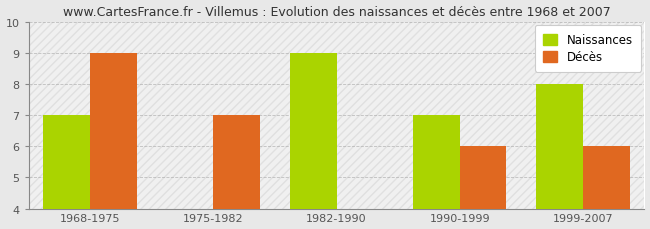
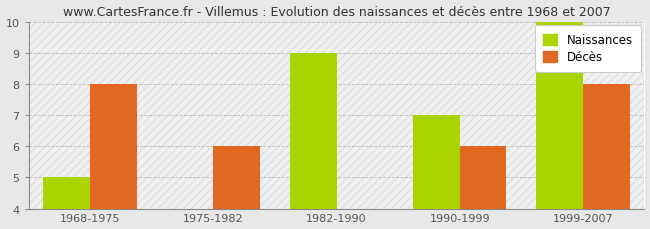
Naissances/1968-1975: 7 -> 5
Décès/1968-1975: 9 -> 8
Décès/1975-1982: 7 -> 6
Naissances/1999-2007: 8 -> 10
Décès/1999-2007: 6 -> 8
